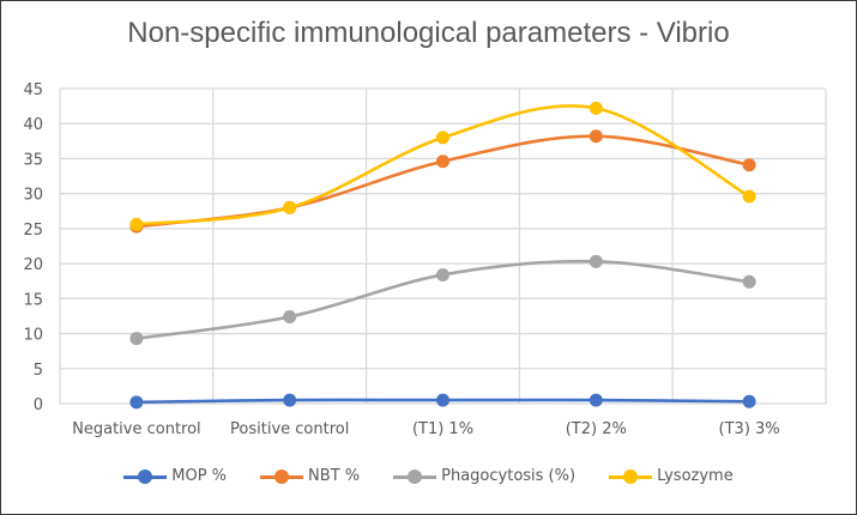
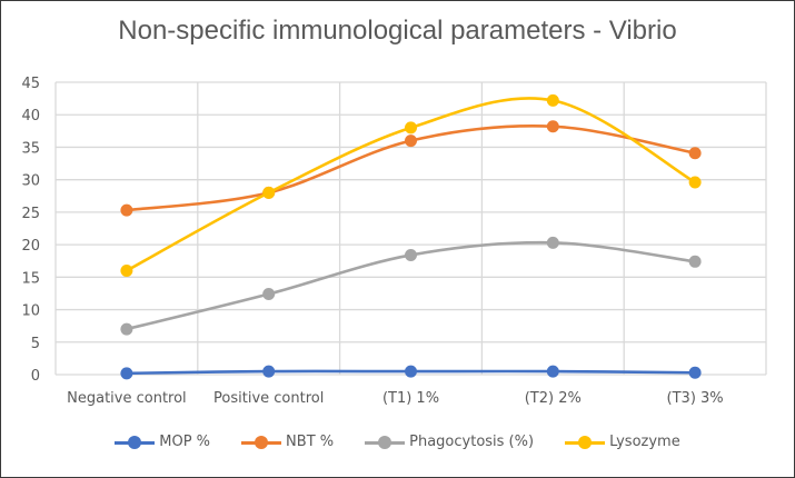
Phagocytosis (%)/Negative control: 9 -> 7
Lysozyme/Negative control: 26 -> 16
NBT %/(T1) 1%: 35 -> 36
